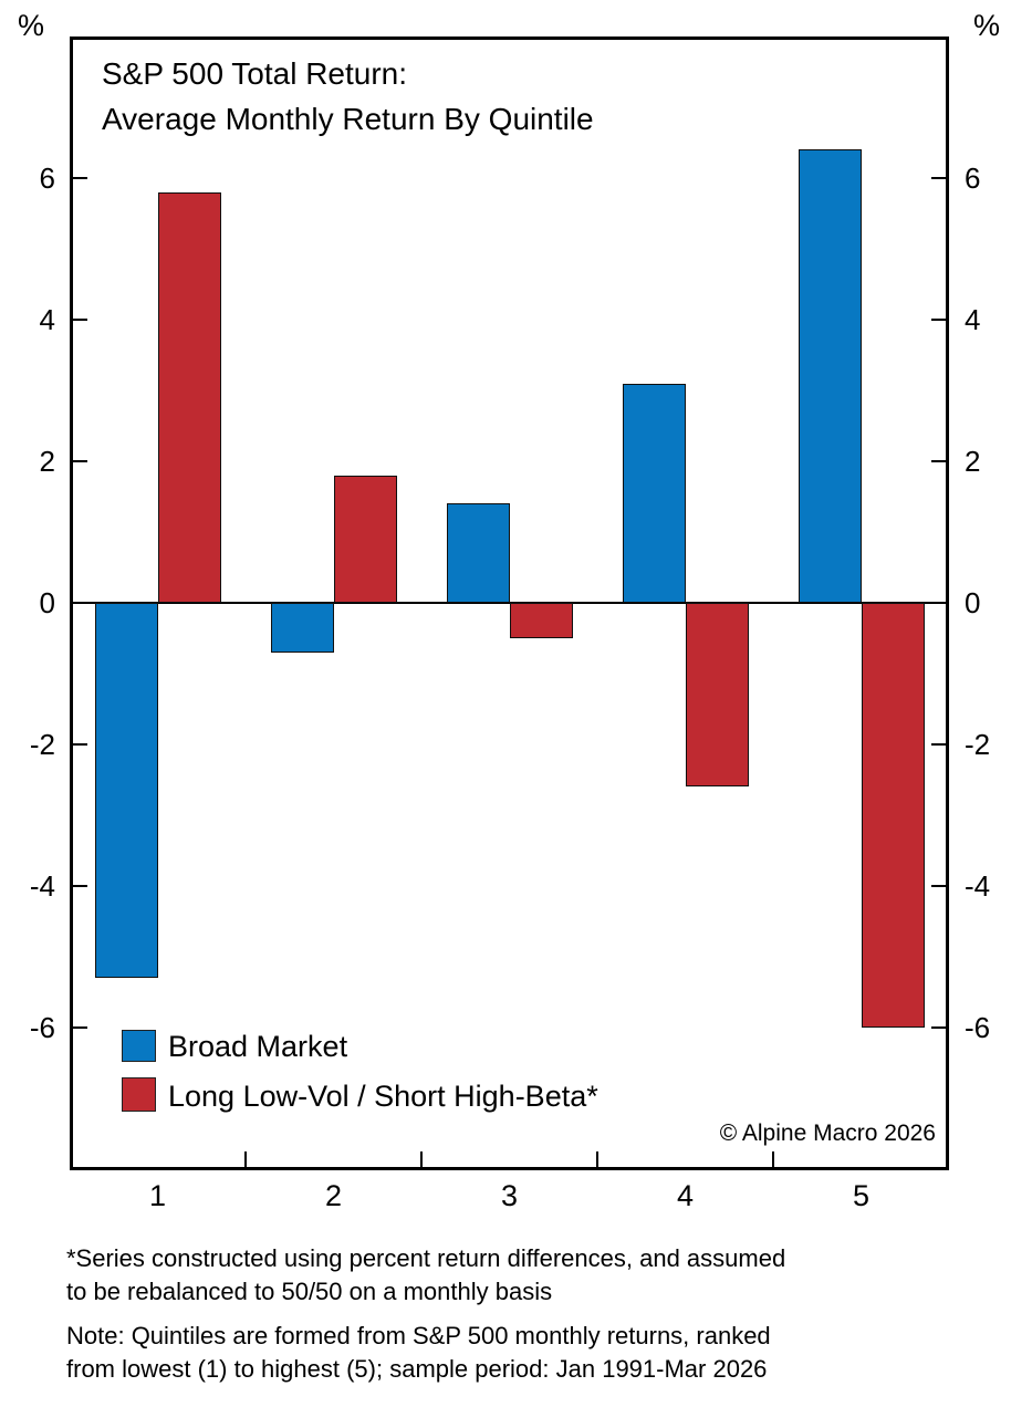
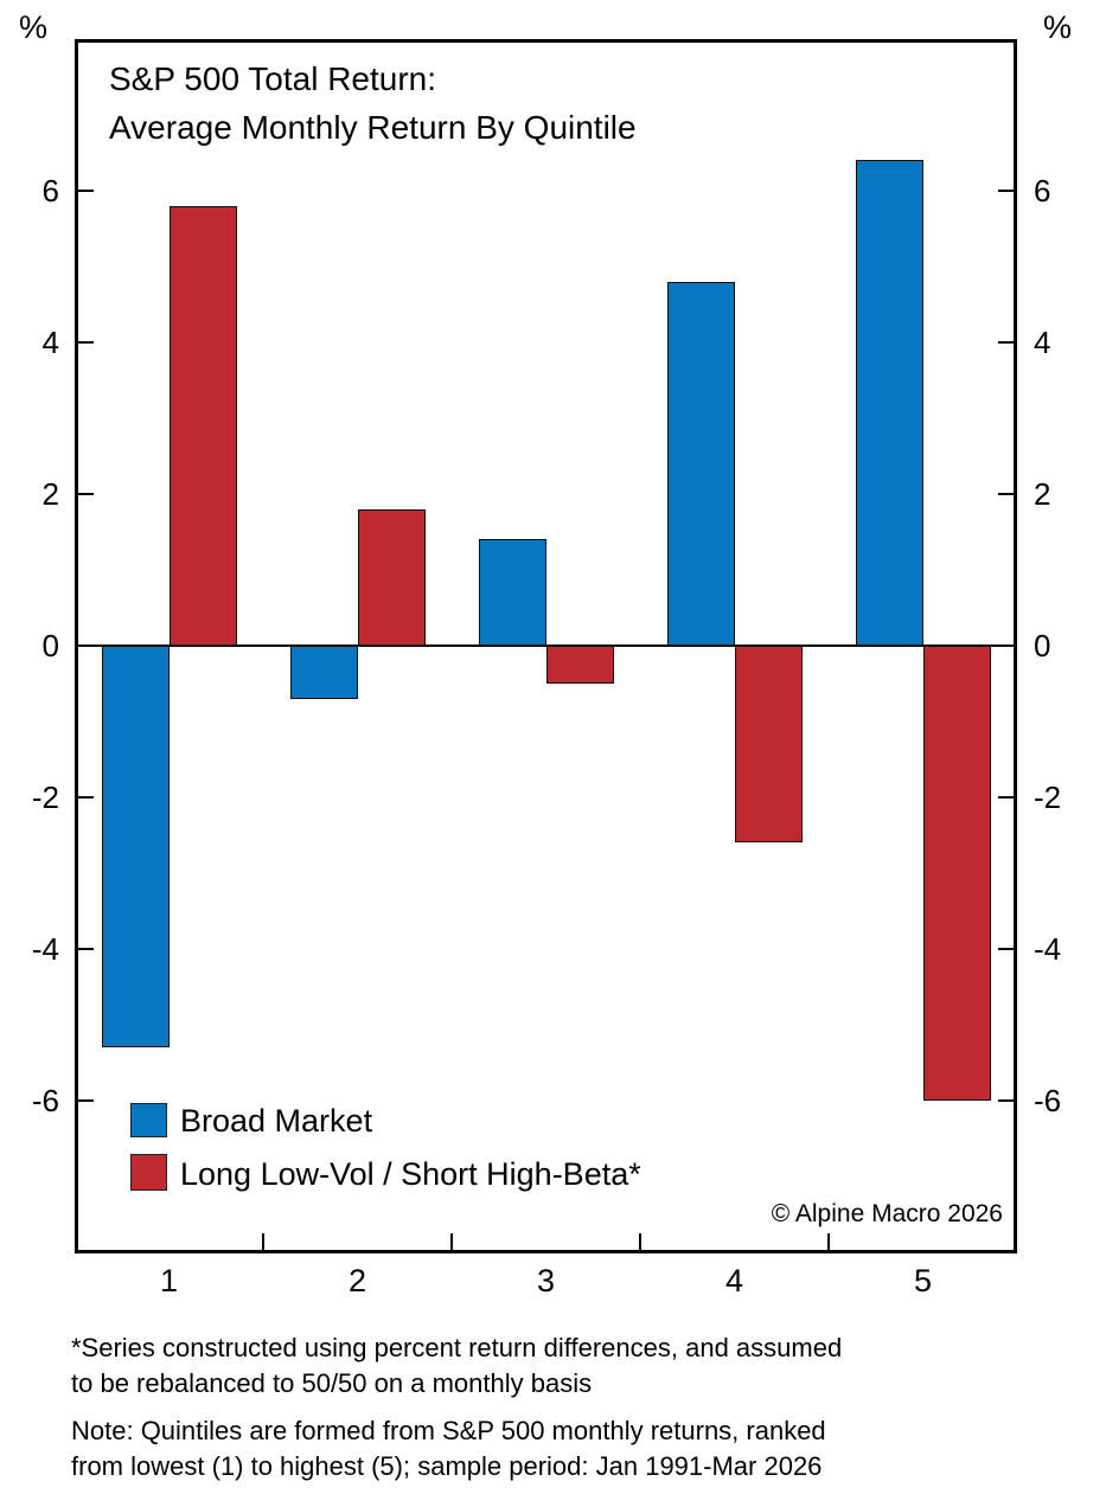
Broad Market/4: 3.1 -> 4.8
